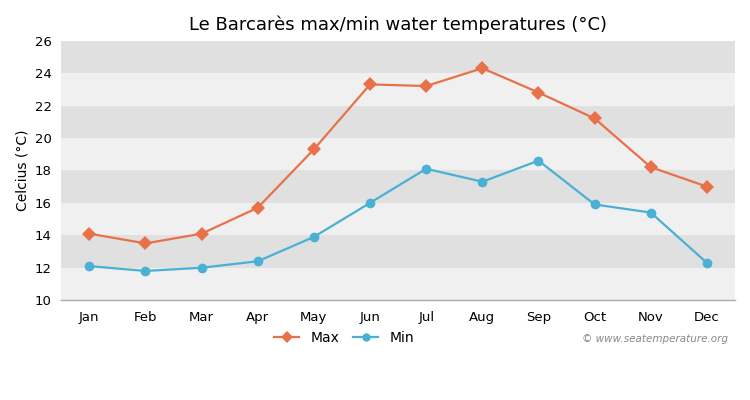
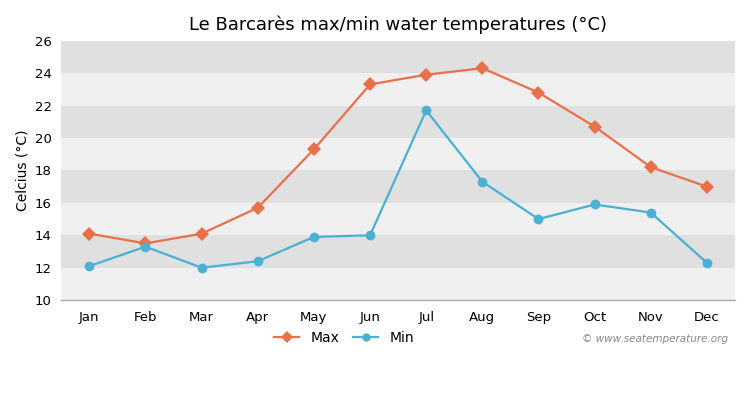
Min/Feb: 11.8 -> 13.3
Min/Jun: 16.0 -> 14.0
Max/Jul: 23.2 -> 23.9
Min/Jul: 18.1 -> 21.7
Min/Sep: 18.6 -> 15.0
Max/Oct: 21.2 -> 20.7
